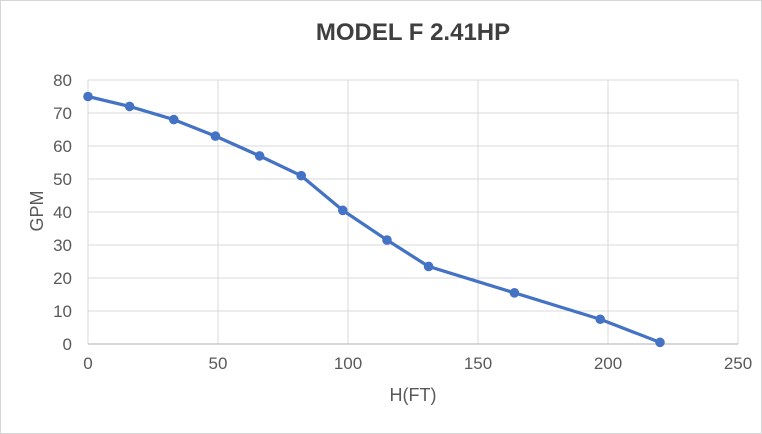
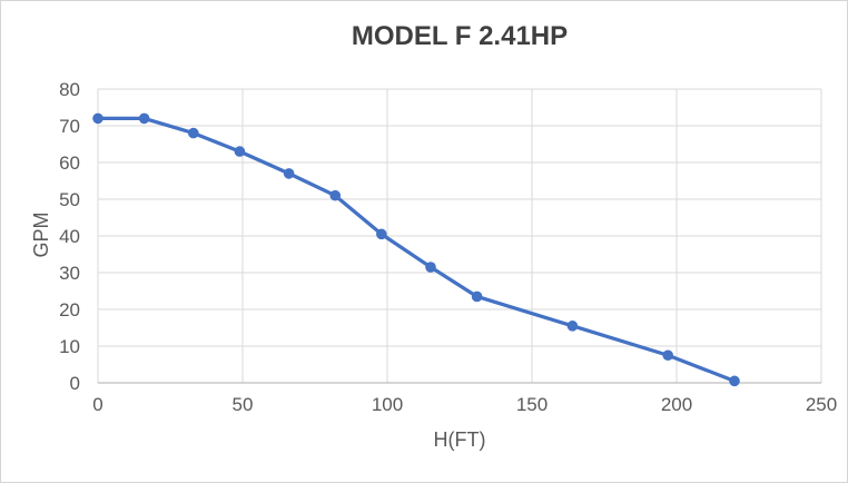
0: 75 -> 72
